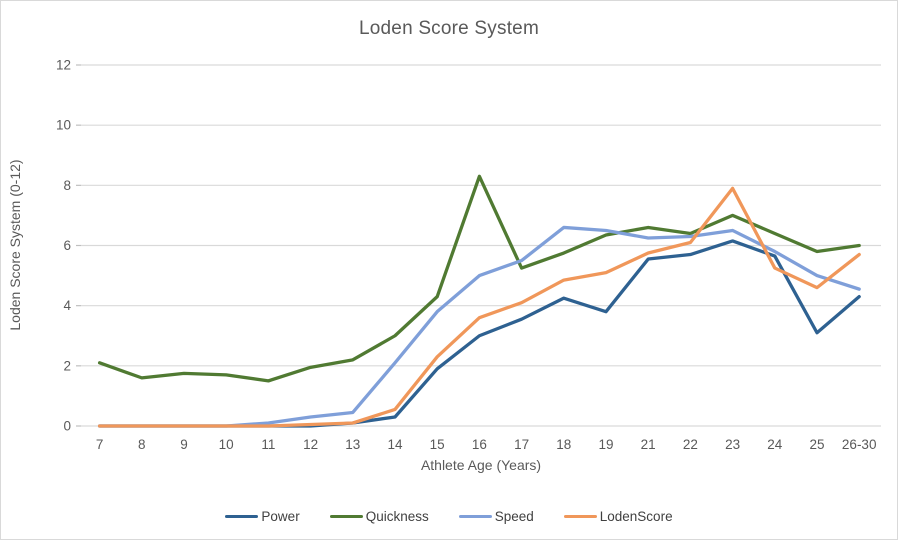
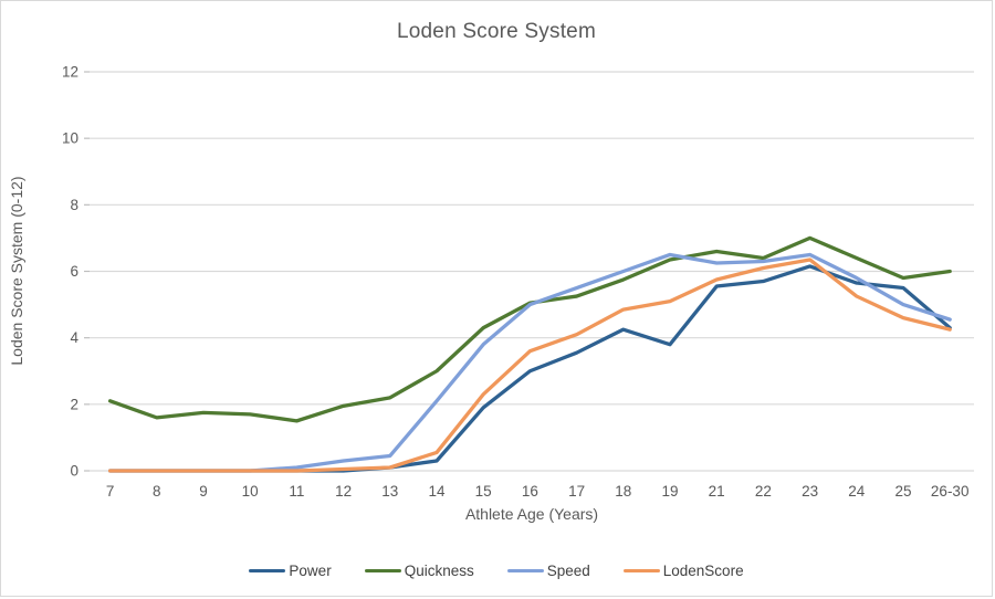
Quickness/16: 8.3 -> 5.0
Speed/18: 6.6 -> 6.0
LodenScore/23: 7.9 -> 6.3
Power/25: 3.1 -> 5.5
LodenScore/26-30: 5.7 -> 4.2
